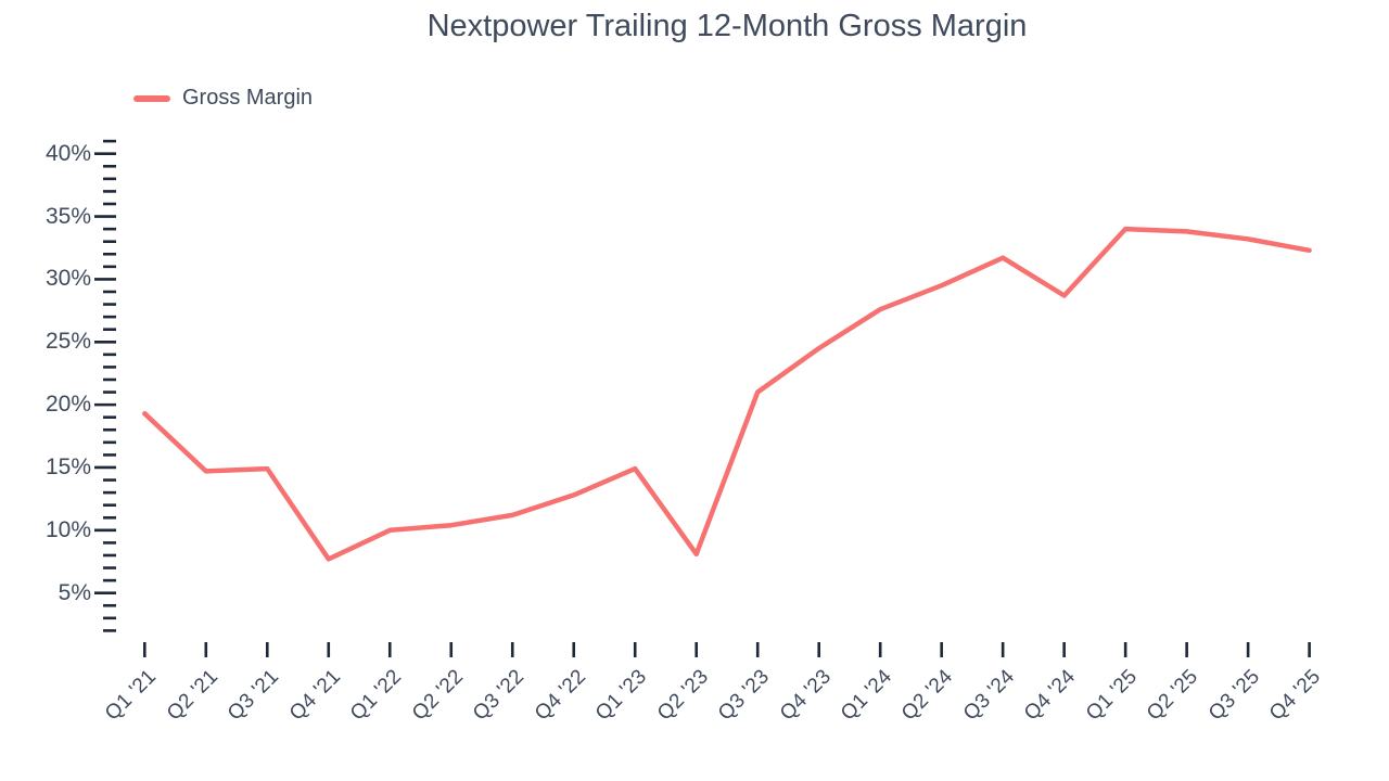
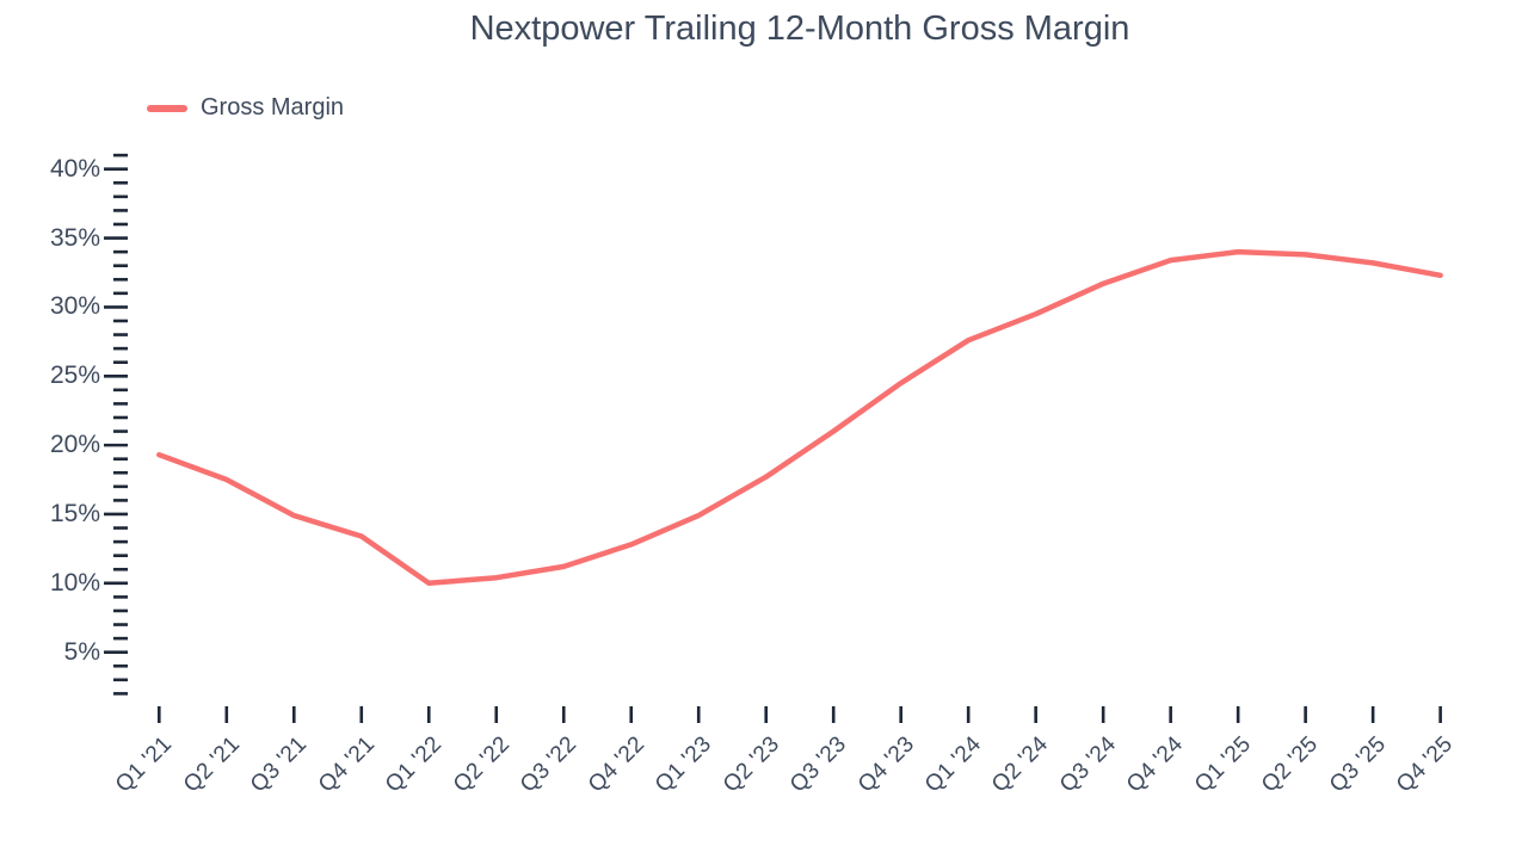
Q2 '21: 14.7% -> 17.5%
Q4 '21: 7.7% -> 13.4%
Q2 '23: 8.1% -> 17.7%
Q4 '24: 28.7% -> 33.4%
